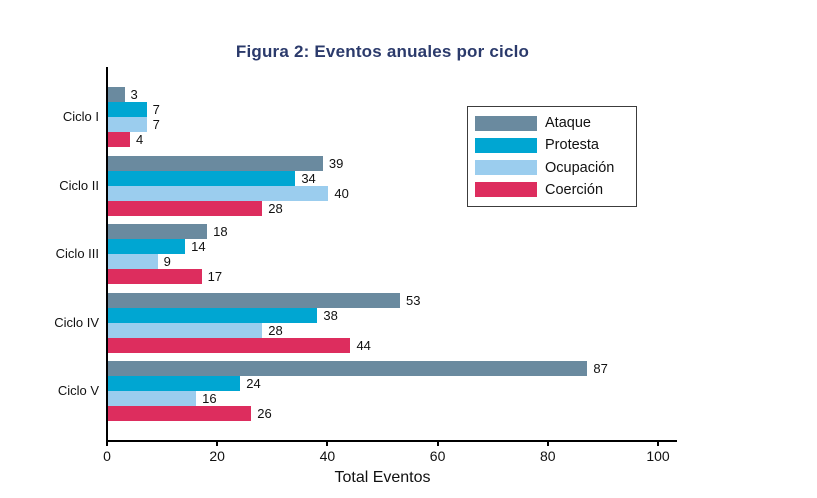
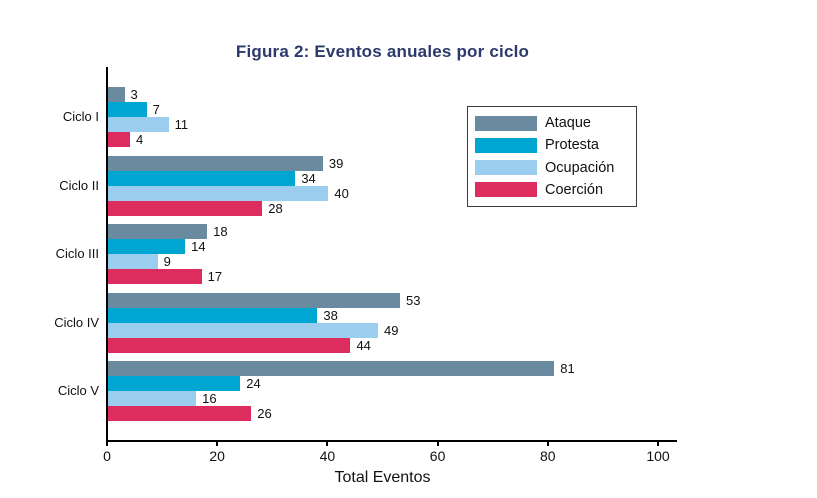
Ocupación/Ciclo I: 7 -> 11
Ocupación/Ciclo IV: 28 -> 49
Ataque/Ciclo V: 87 -> 81
